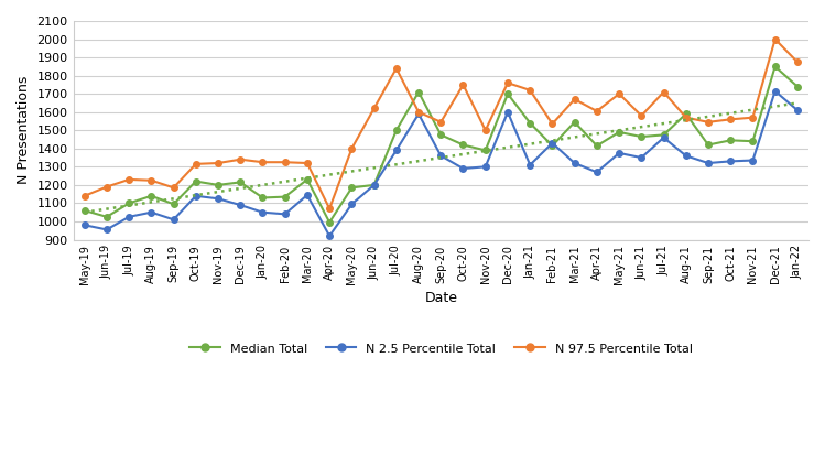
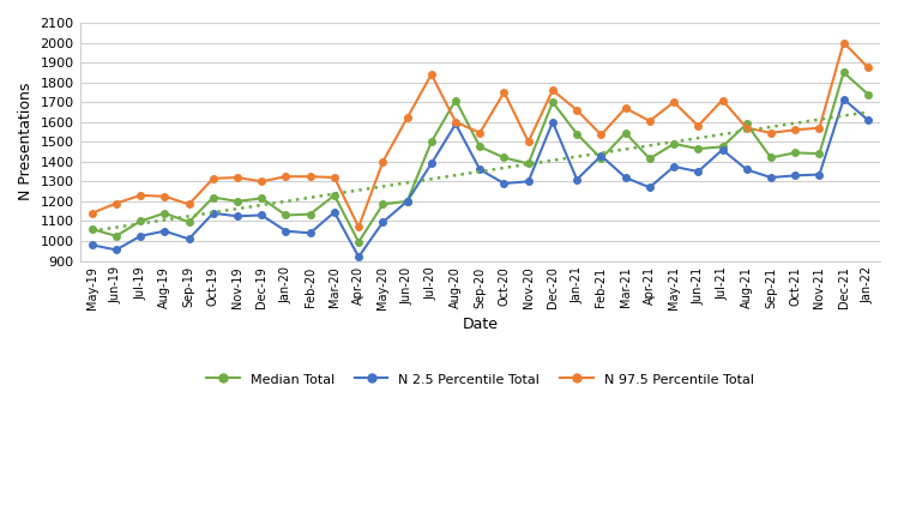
N 2.5 Percentile Total/Dec-19: 1090 -> 1130
N 97.5 Percentile Total/Dec-19: 1340 -> 1300
N 97.5 Percentile Total/Jan-21: 1720 -> 1660
